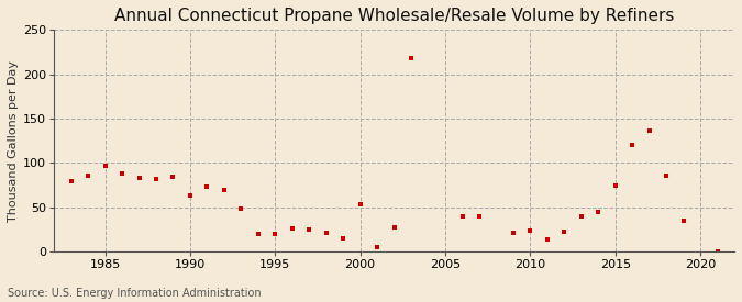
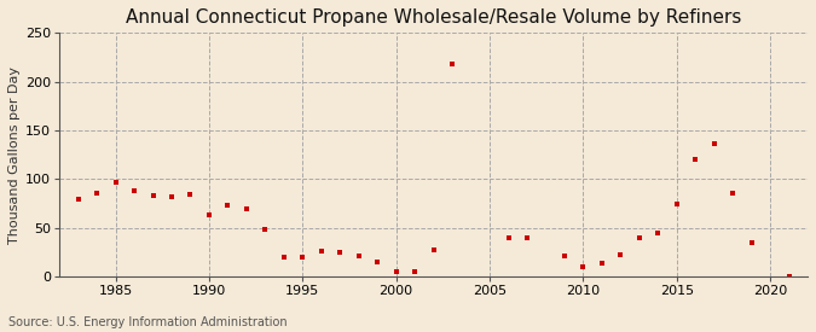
2000: 54 -> 5
2010: 24 -> 10
